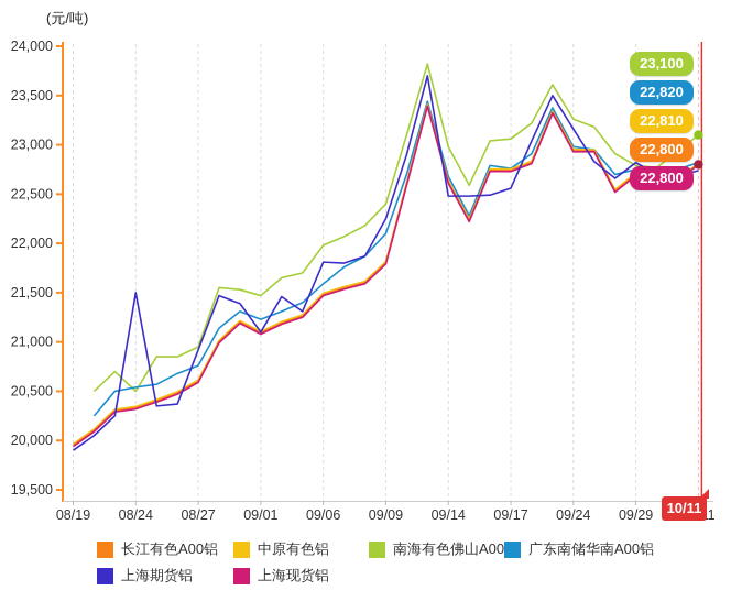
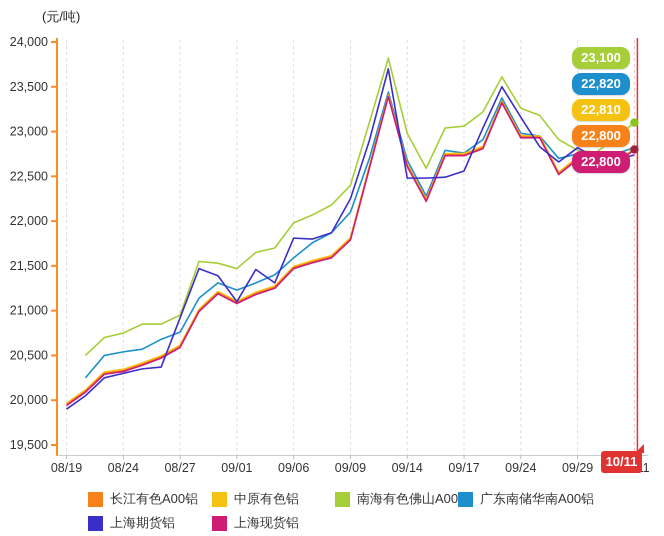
南海有色佛山A00铝/08/24: 20500 -> 20800
上海期货铝/08/24: 21500 -> 20300
